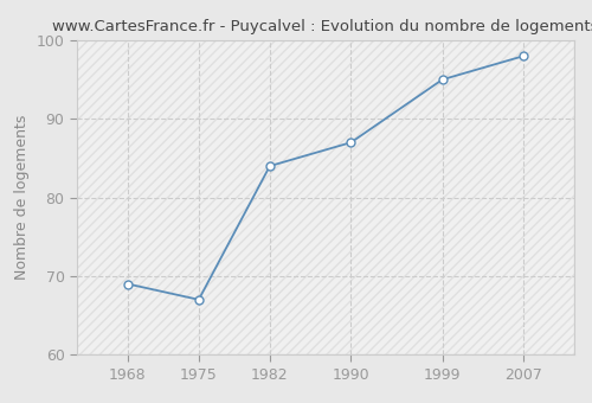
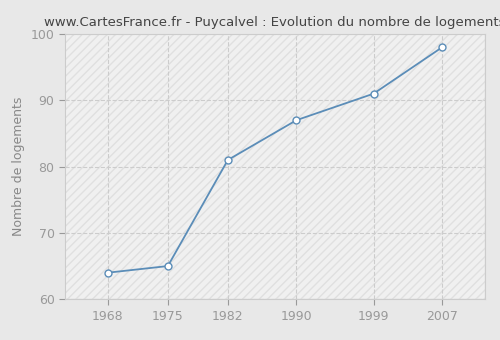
1968: 69 -> 64
1975: 67 -> 65
1982: 84 -> 81
1999: 95 -> 91
